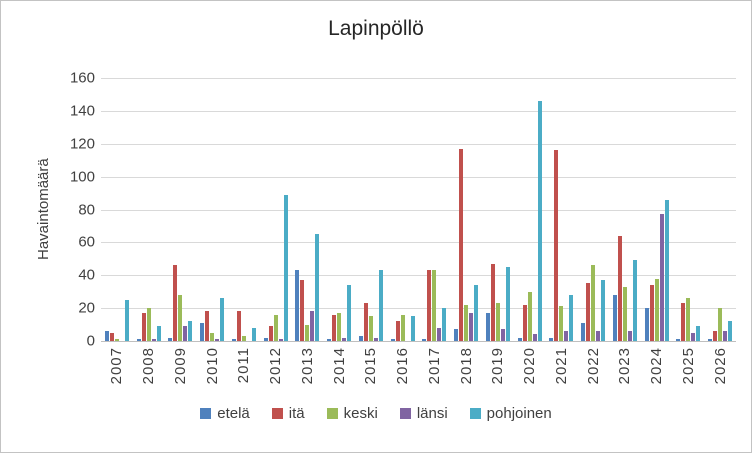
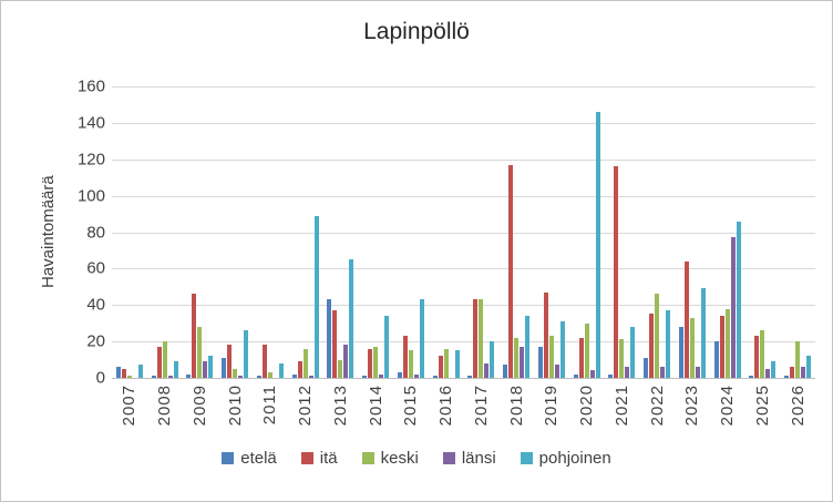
pohjoinen/2007: 25 -> 7
pohjoinen/2019: 45 -> 31
